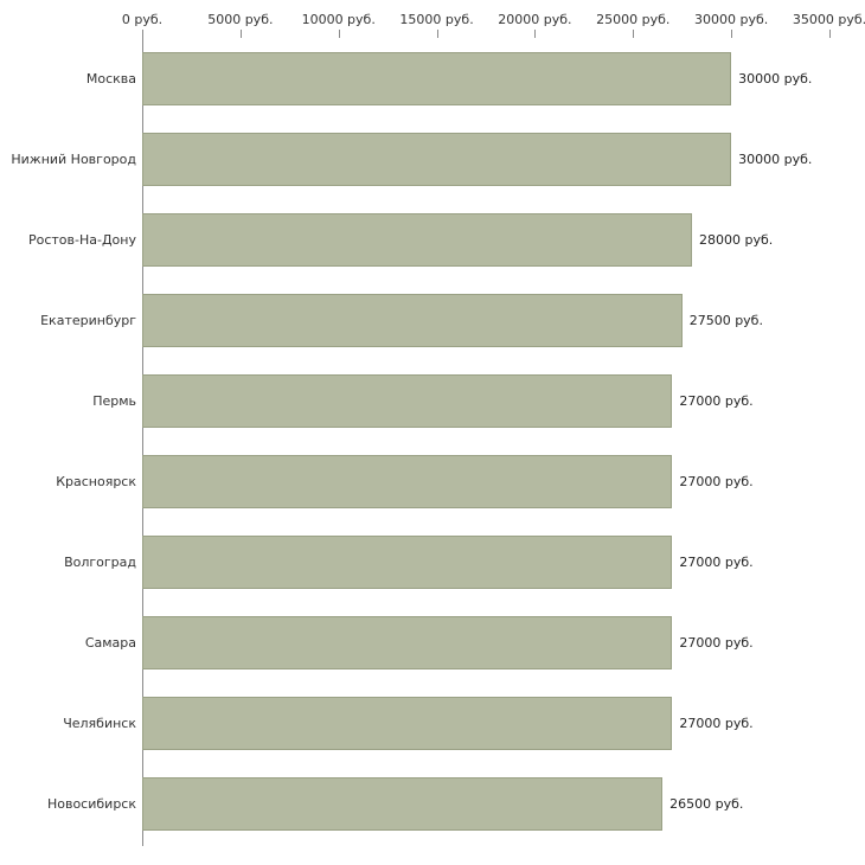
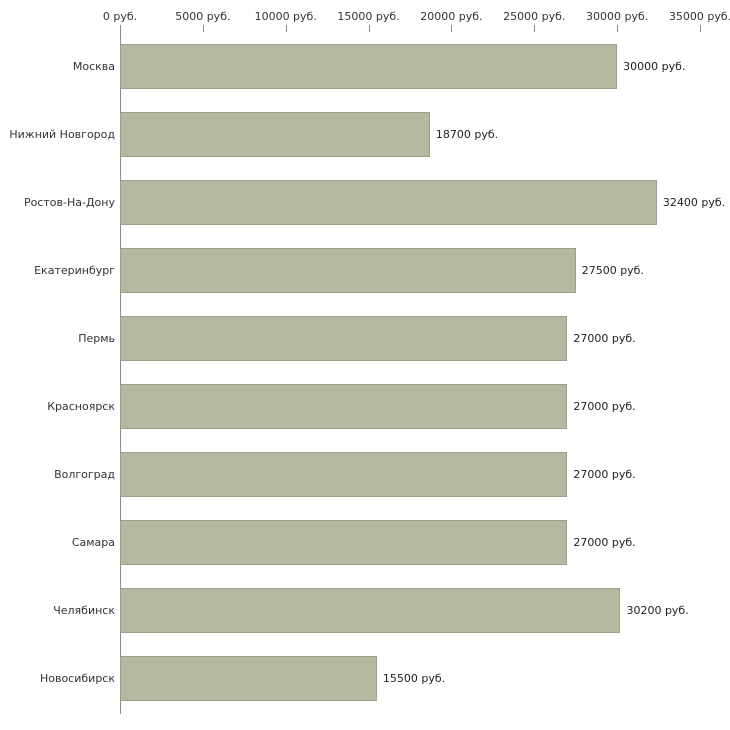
Нижний Новгород: 30000 -> 18700
Ростов-На-Дону: 28000 -> 32400
Челябинск: 27000 -> 30200
Новосибирск: 26500 -> 15500
